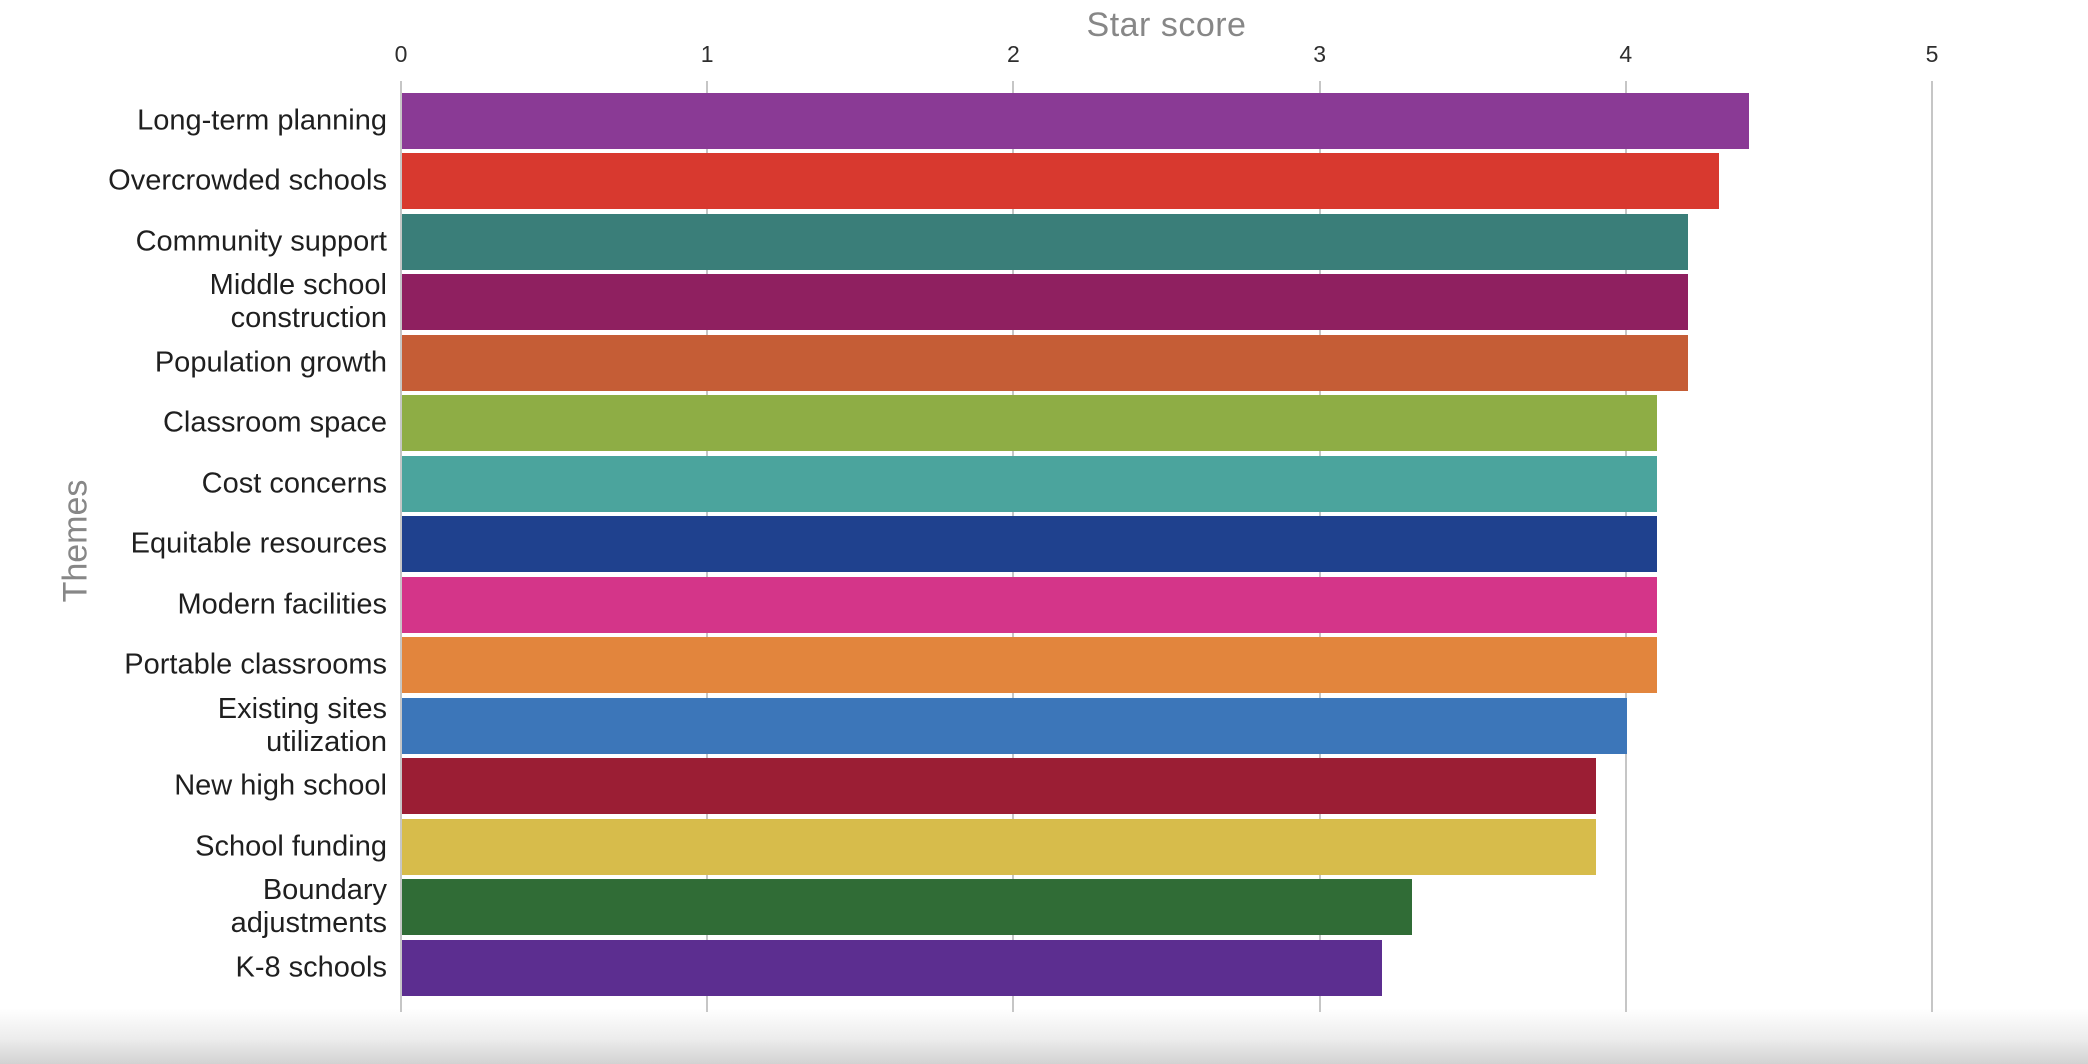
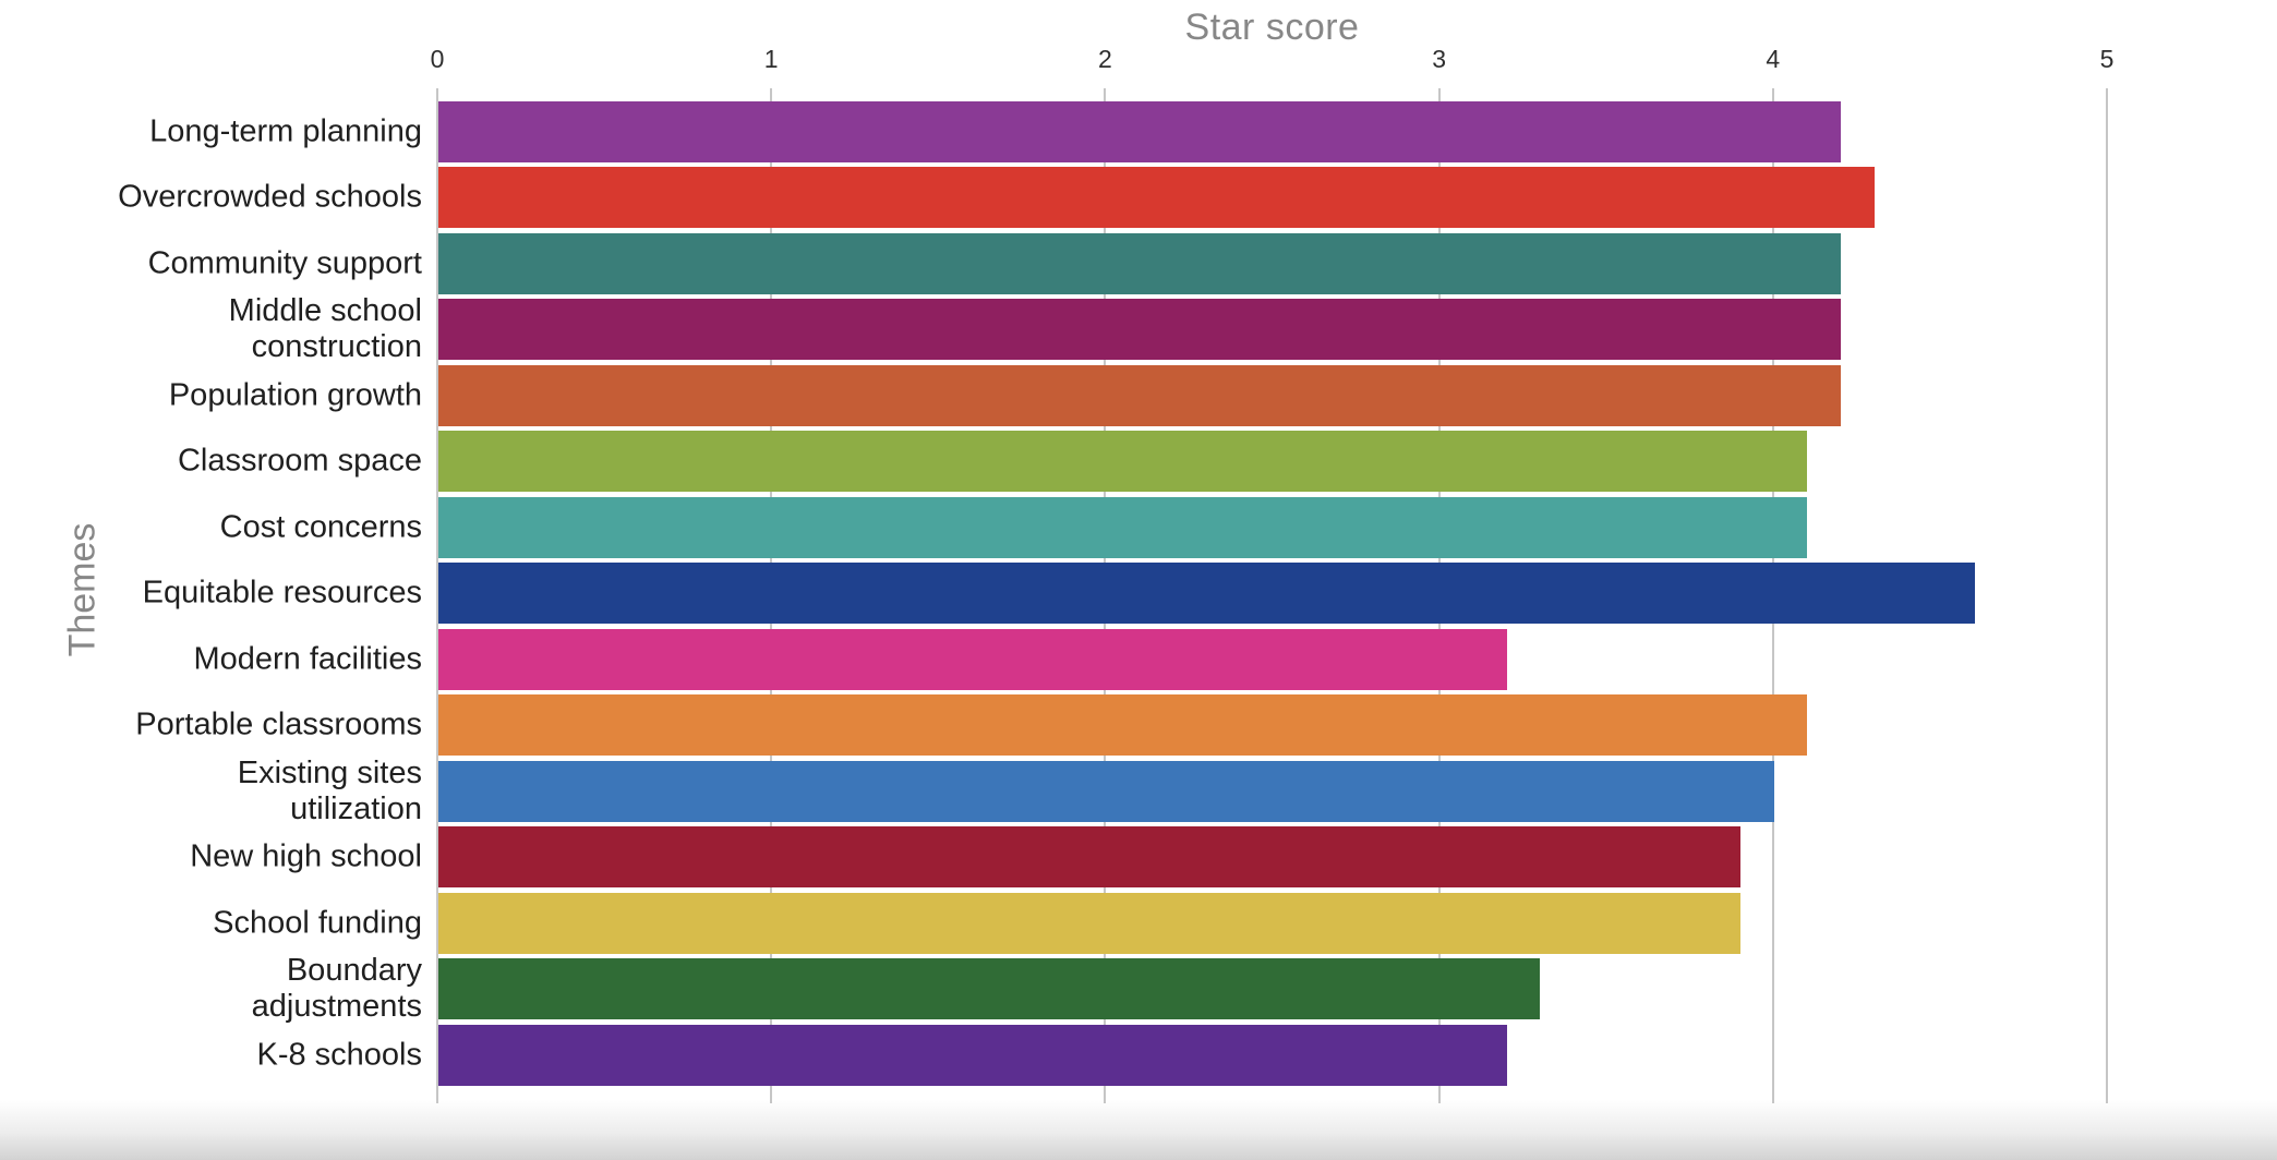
Long-term planning: 4.4 -> 4.2
Equitable resources: 4.1 -> 4.6
Modern facilities: 4.1 -> 3.2
